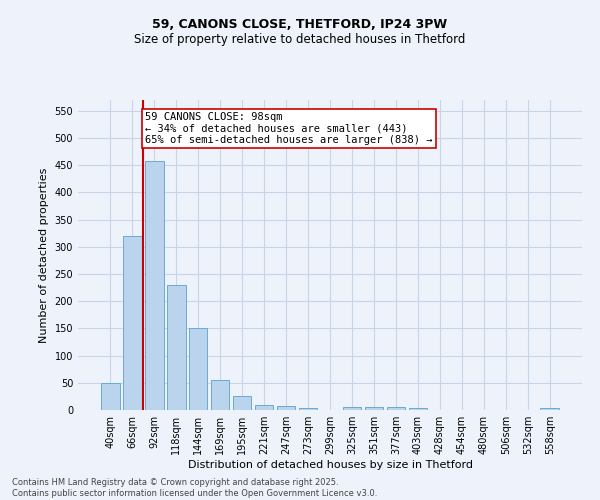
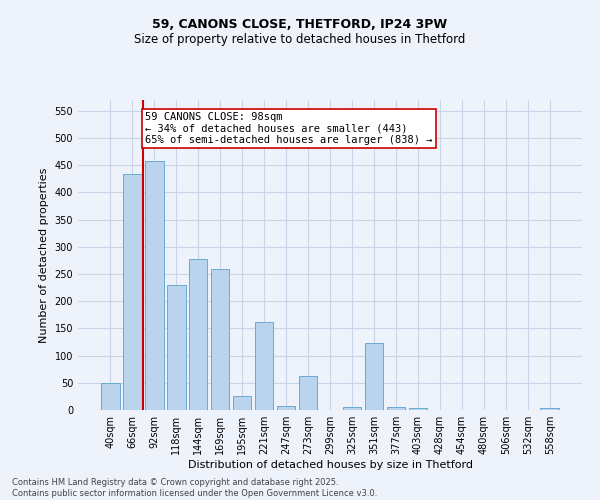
66sqm: 320 -> 434
144sqm: 150 -> 278
169sqm: 56 -> 260
221sqm: 10 -> 162
273sqm: 3 -> 62
351sqm: 6 -> 124
